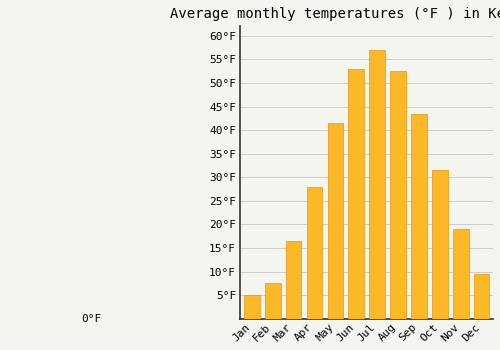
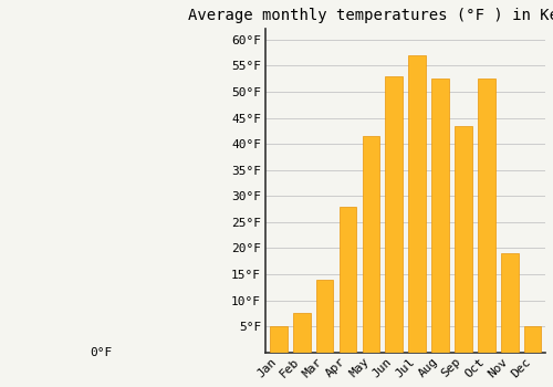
Mar: 16.5°F -> 14.0°F
Oct: 31.5°F -> 52.5°F
Dec: 9.5°F -> 5.0°F
